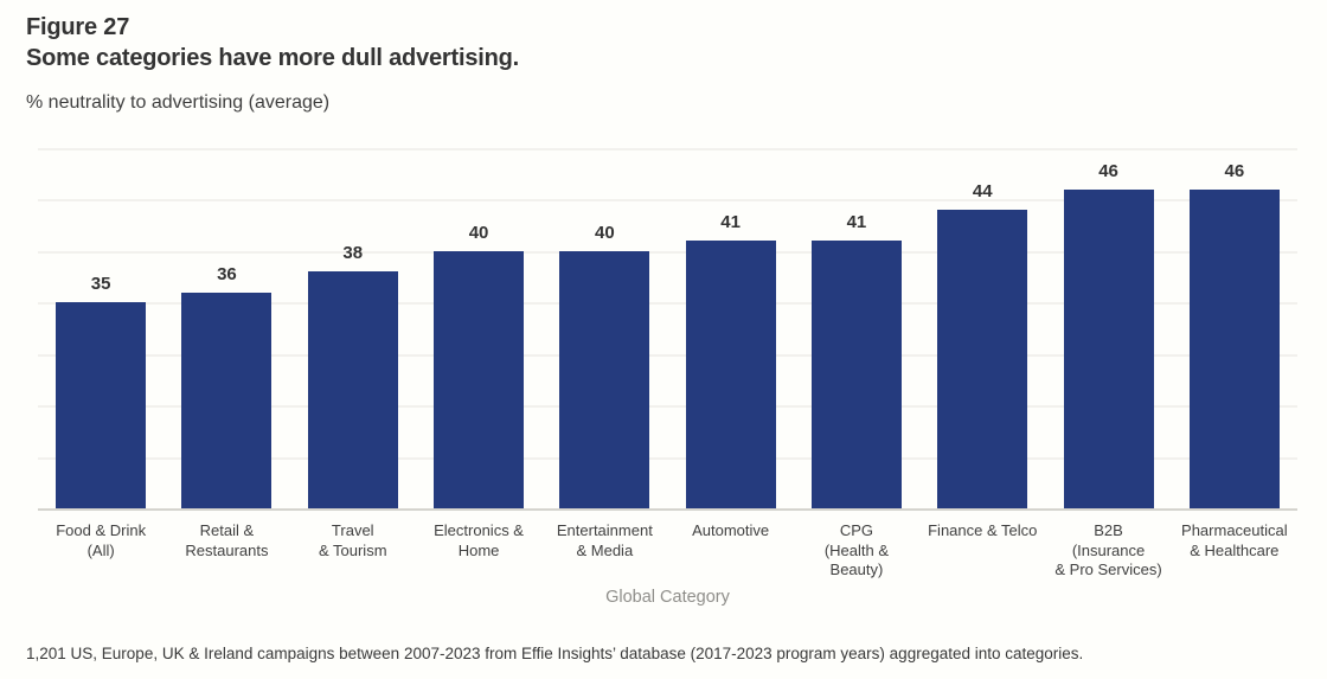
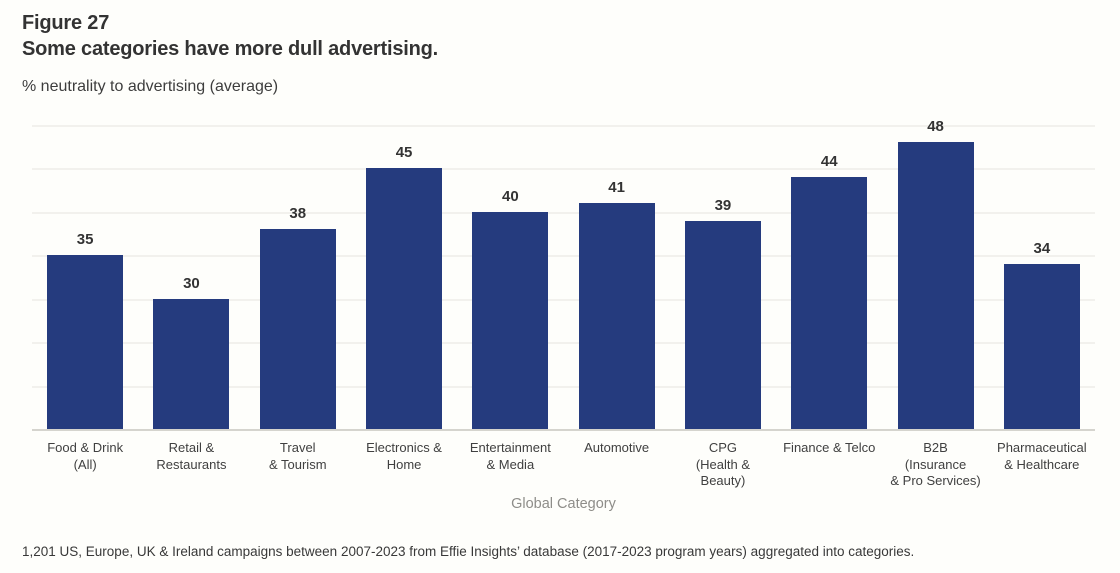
Retail & Restaurants: 36 -> 30
Electronics & Home: 40 -> 45
CPG (Health & Beauty): 41 -> 39
B2B (Insurance & Pro Services): 46 -> 48
Pharmaceutical & Healthcare: 46 -> 34
